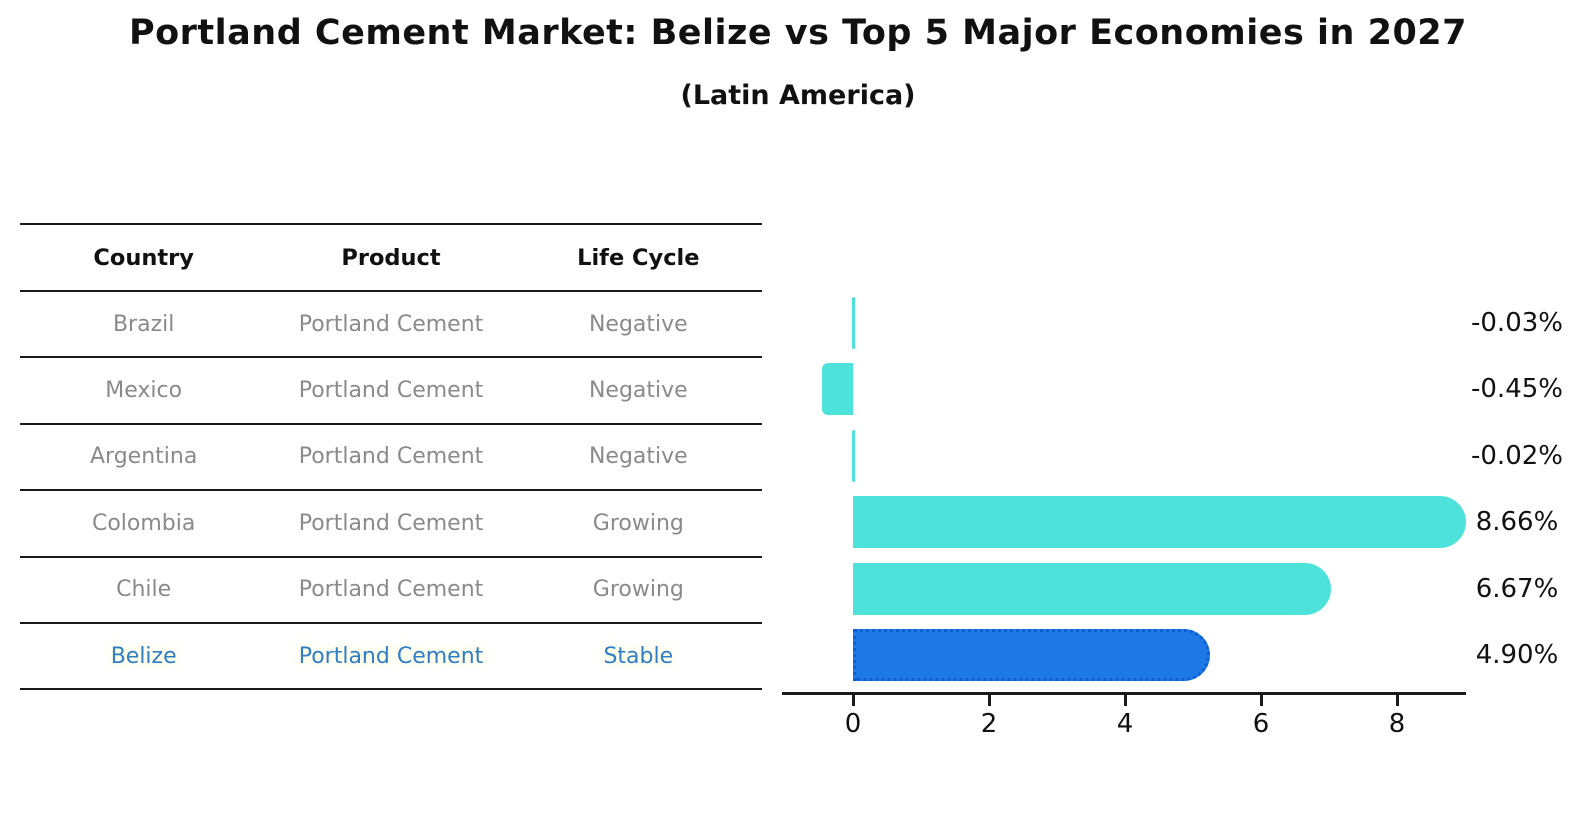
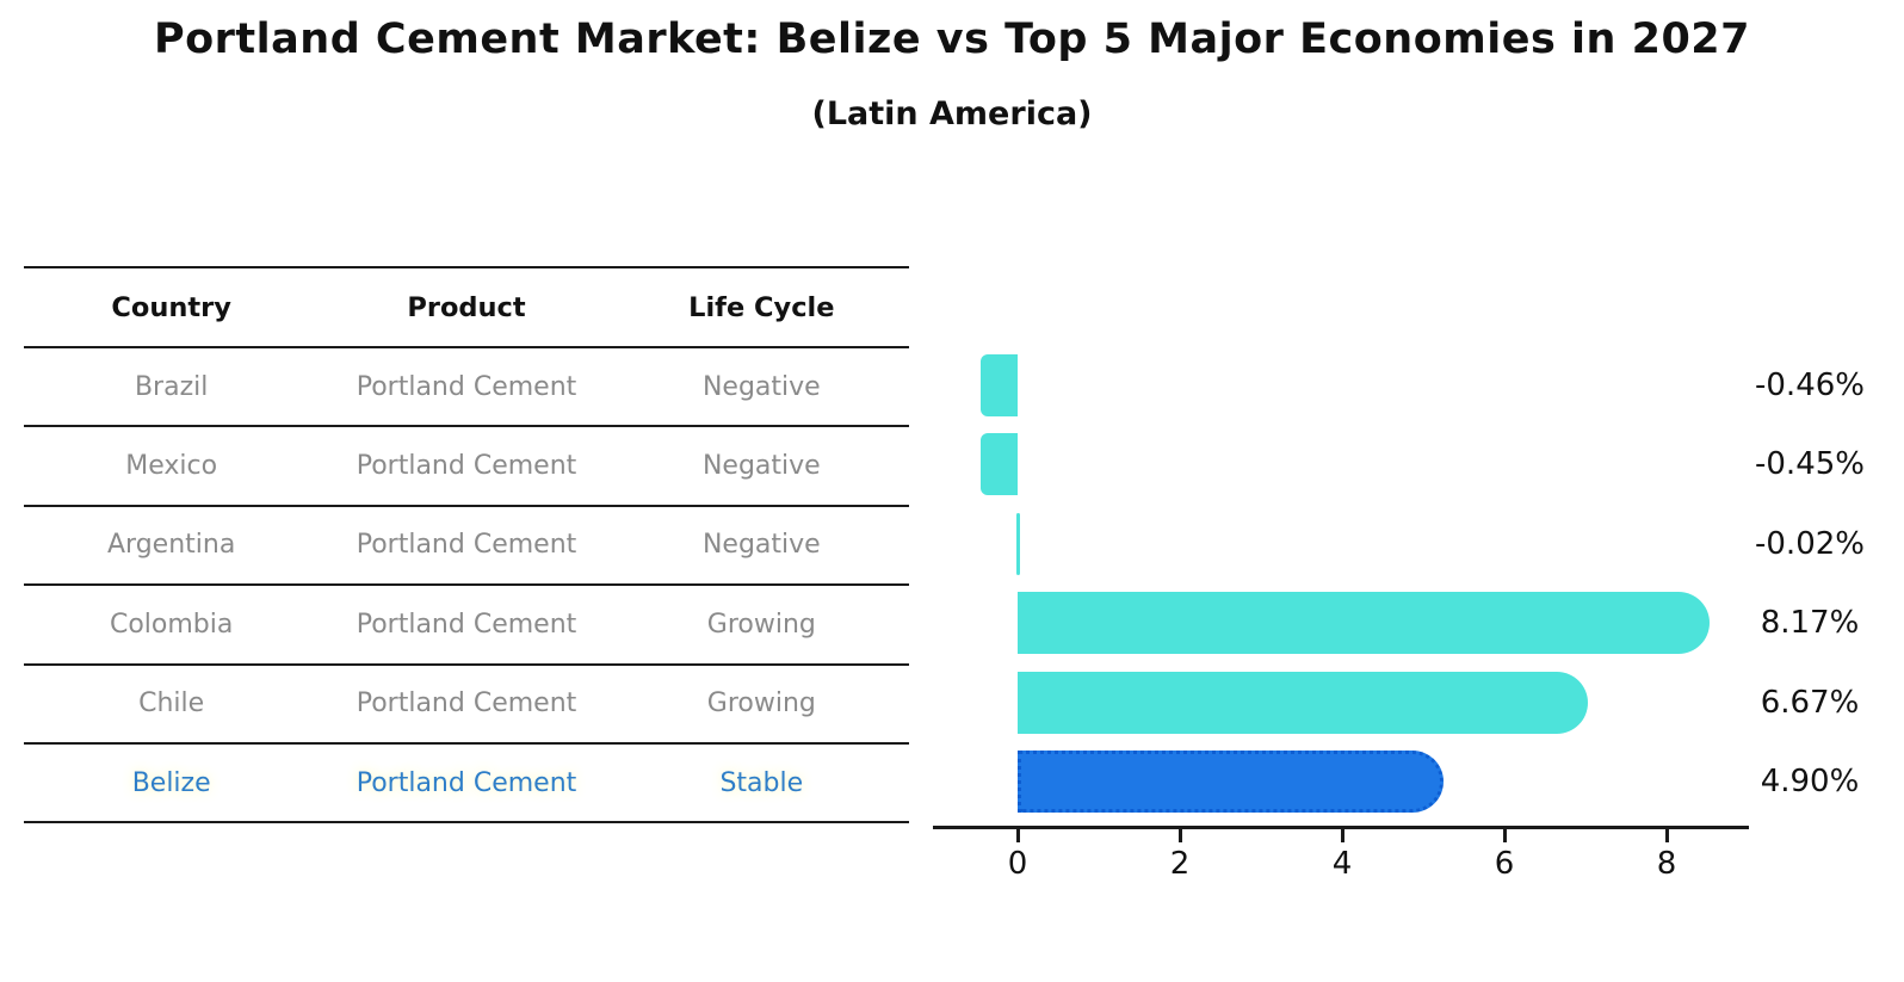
Brazil: -0.03% -> -0.46%
Colombia: 8.66% -> 8.17%
